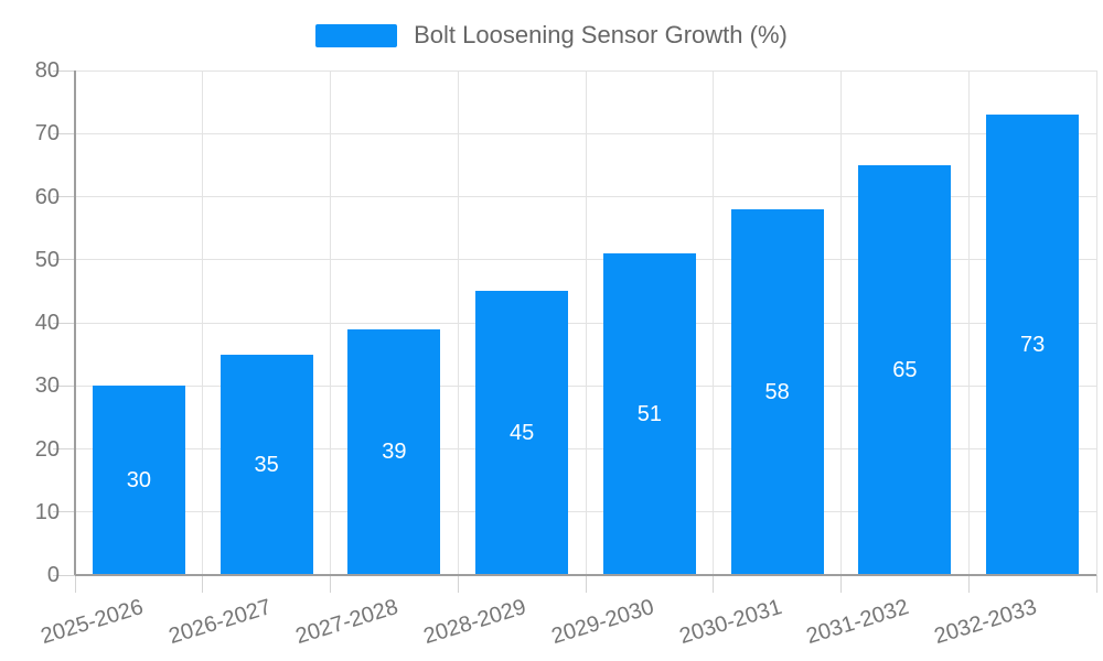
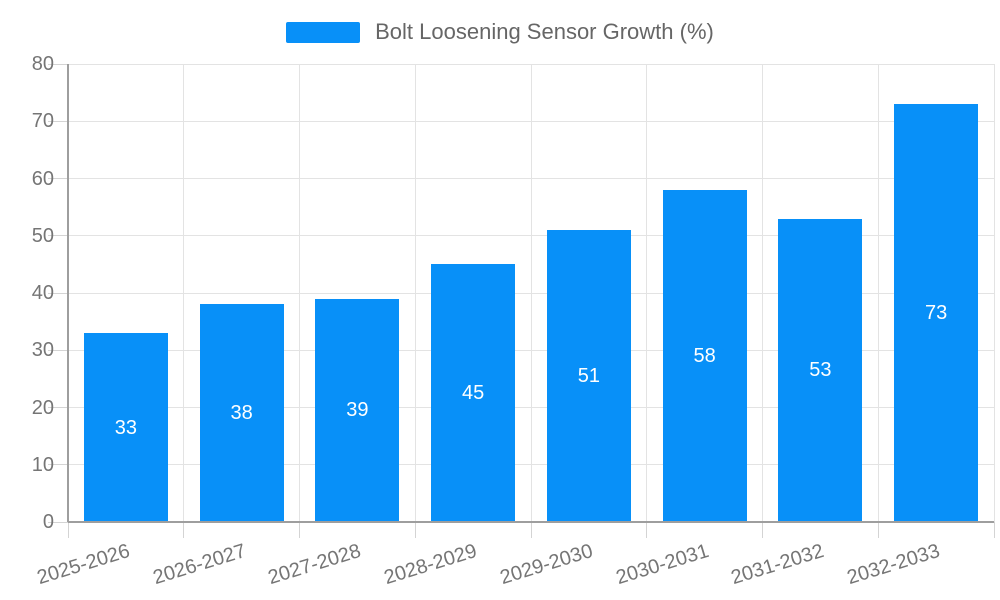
2025-2026: 30 -> 33
2026-2027: 35 -> 38
2031-2032: 65 -> 53
